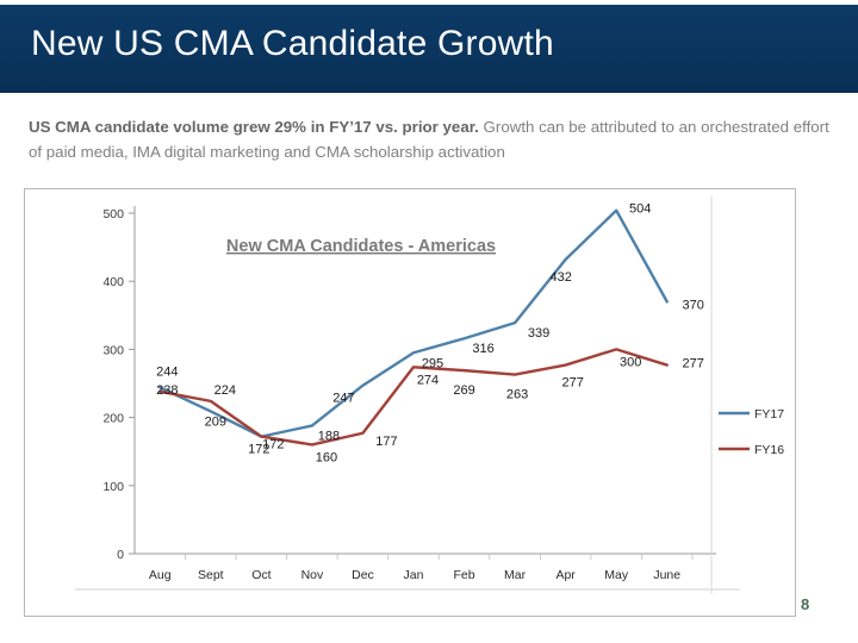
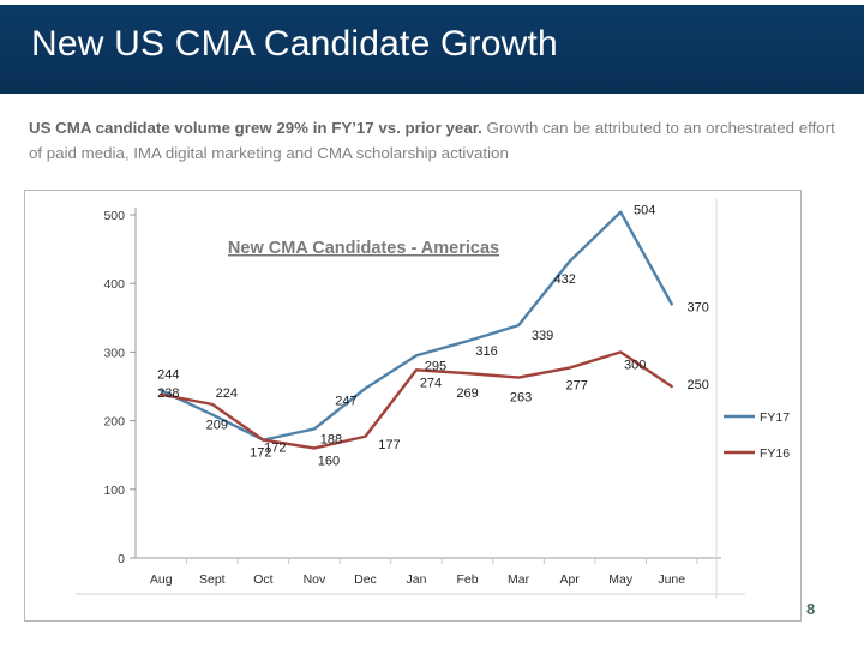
FY16/June: 277 -> 250
